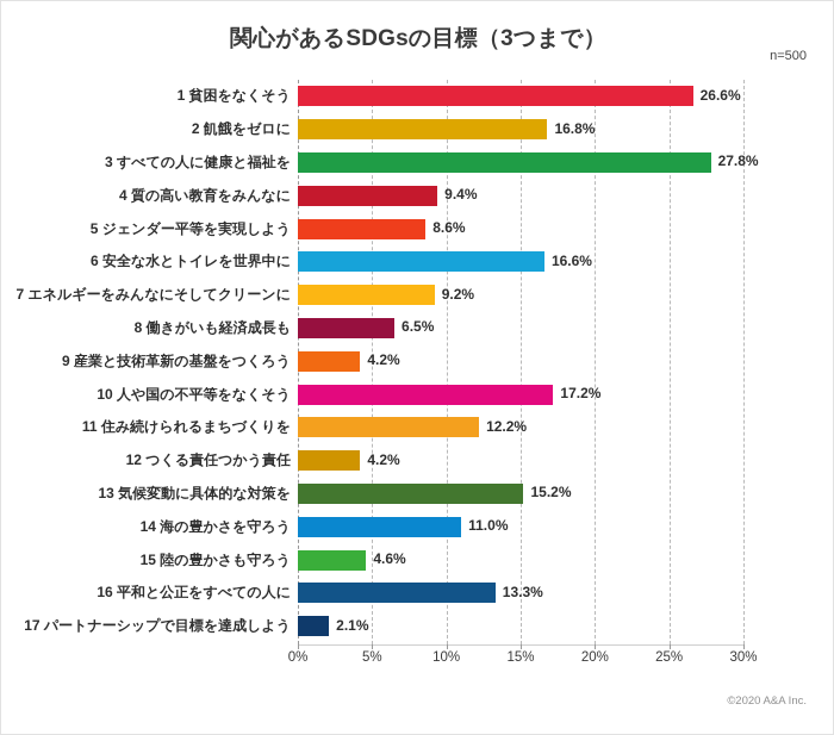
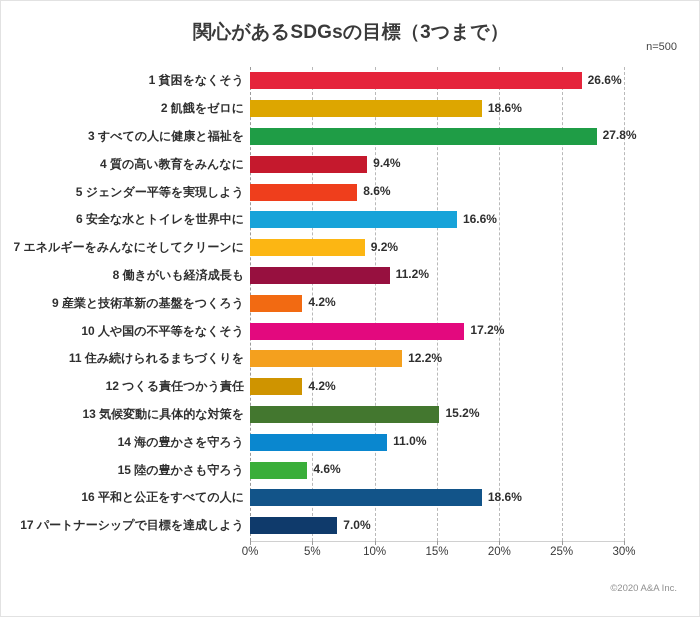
2 飢餓をゼロに: 16.8% -> 18.6%
8 働きがいも経済成長も: 6.5% -> 11.2%
16 平和と公正をすべての人に: 13.3% -> 18.6%
17 パートナーシップで目標を達成しよう: 2.1% -> 7.0%
